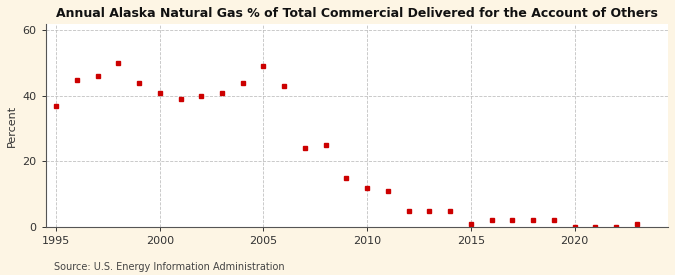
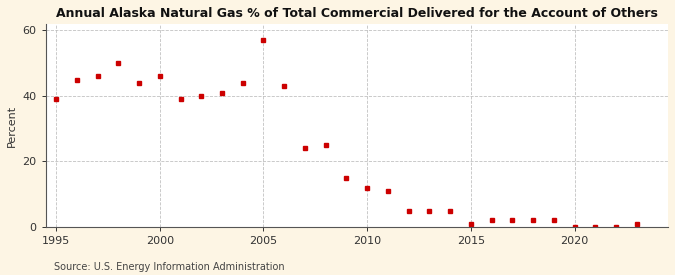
1995: 37 -> 39
2000: 41 -> 46
2005: 49 -> 57
